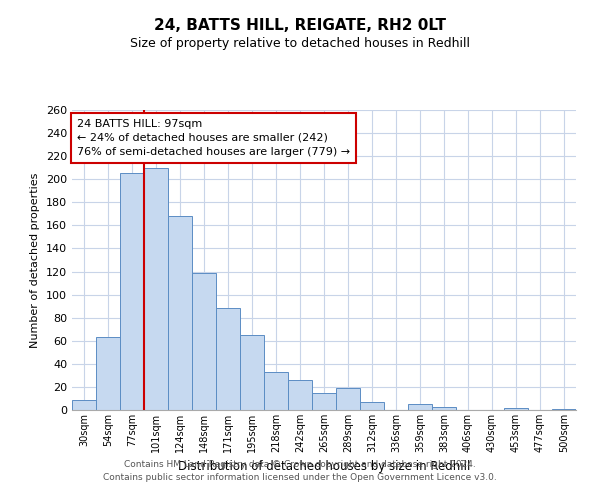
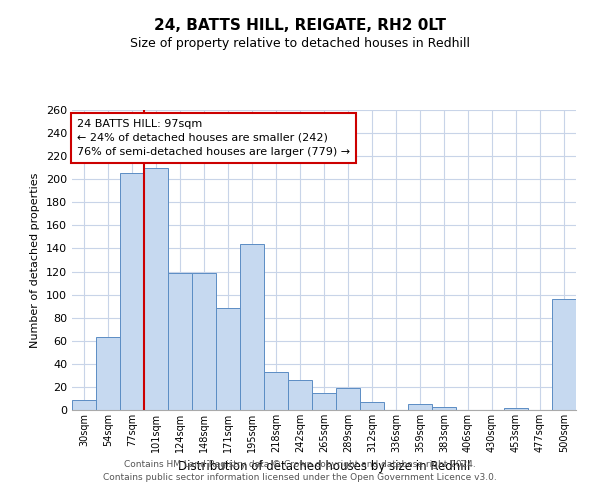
124sqm: 168 -> 119
195sqm: 65 -> 144
500sqm: 1 -> 96
